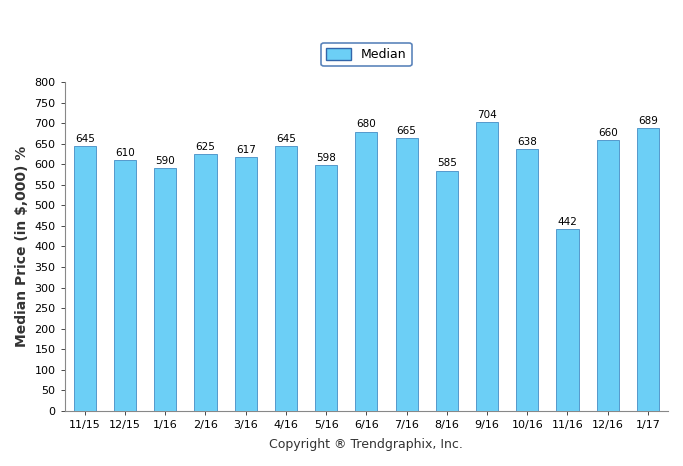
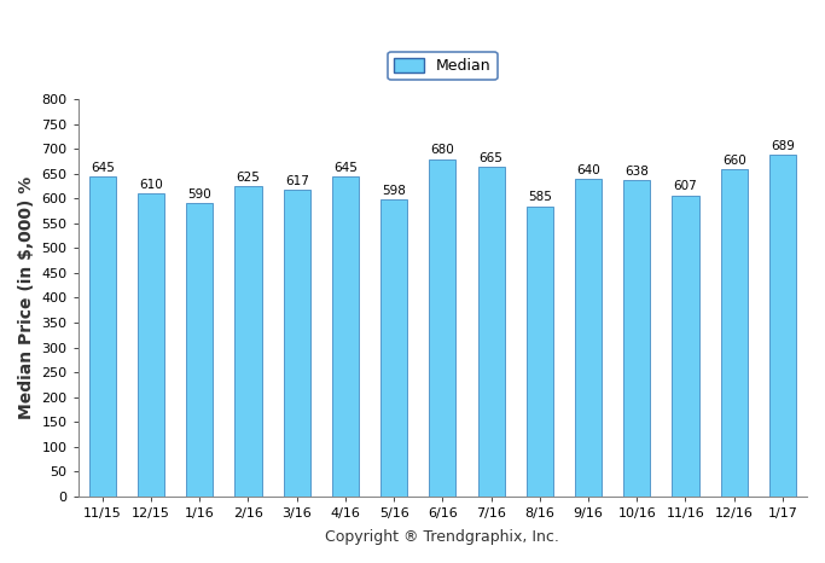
9/16: 704 -> 640
11/16: 442 -> 607
